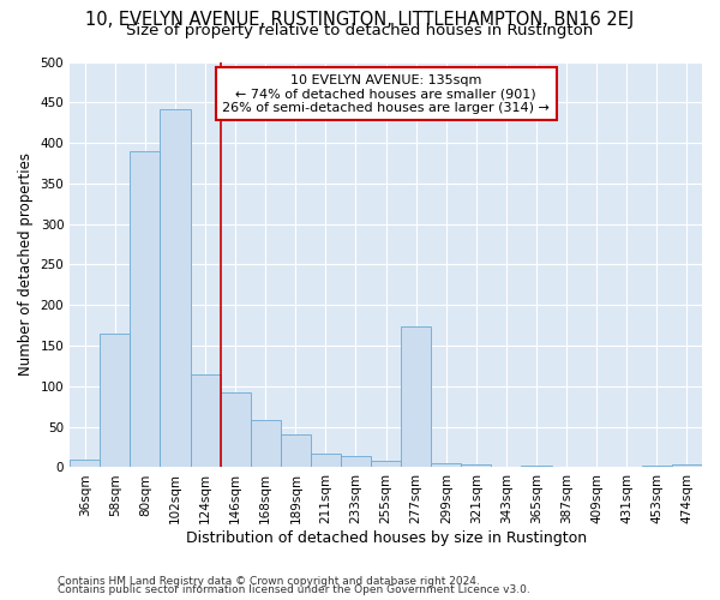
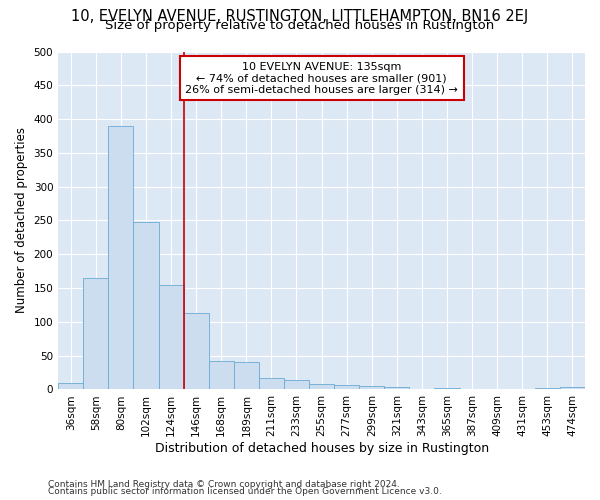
102sqm: 442 -> 248
124sqm: 114 -> 155
146sqm: 92 -> 113
168sqm: 58 -> 42
277sqm: 174 -> 7
